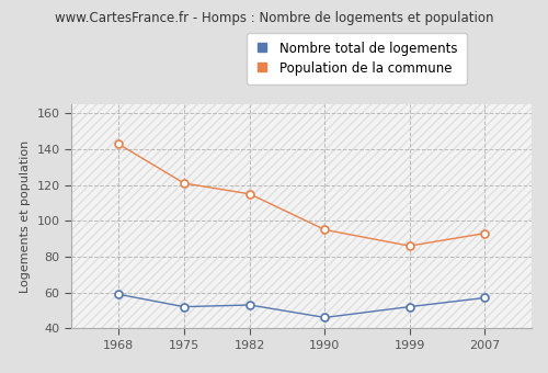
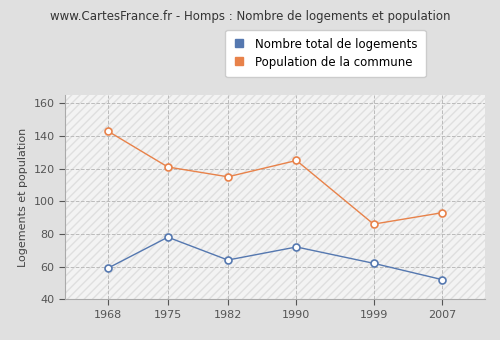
Nombre total de logements/1975: 52 -> 78
Nombre total de logements/1982: 53 -> 64
Nombre total de logements/1990: 46 -> 72
Population de la commune/1990: 95 -> 125
Nombre total de logements/1999: 52 -> 62
Nombre total de logements/2007: 57 -> 52
